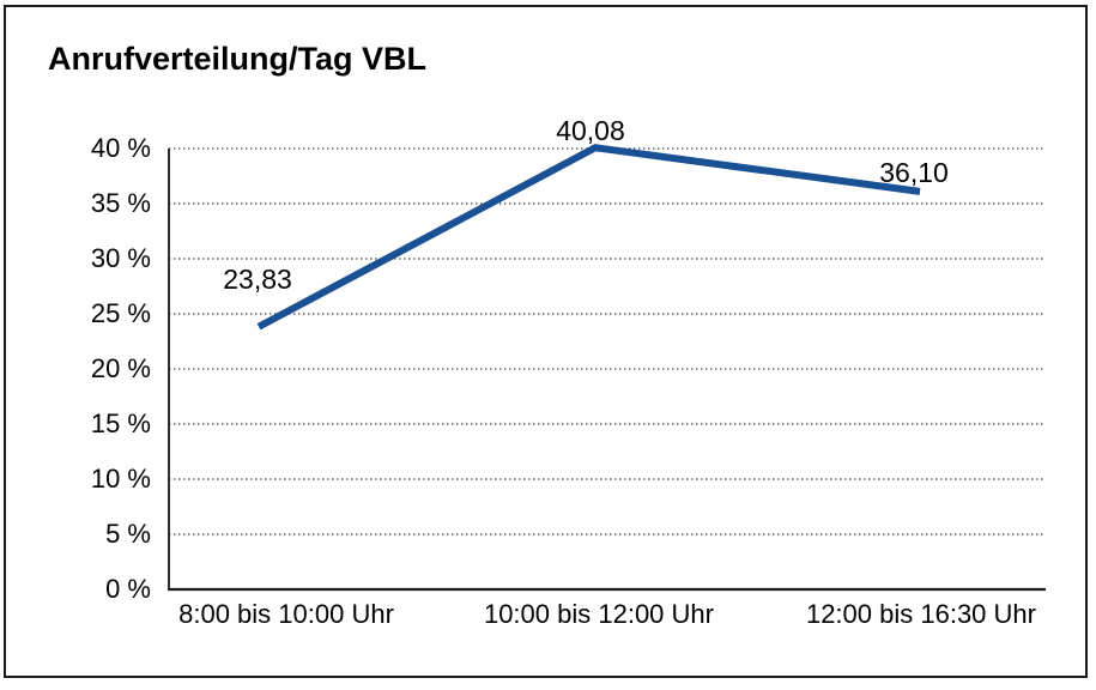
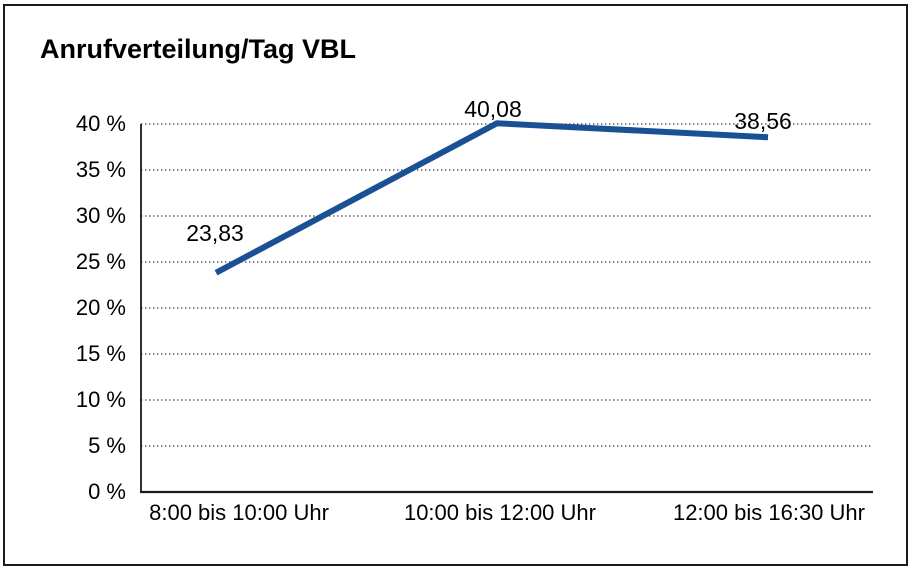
12:00 bis 16:30 Uhr: 36,10 -> 38,56
